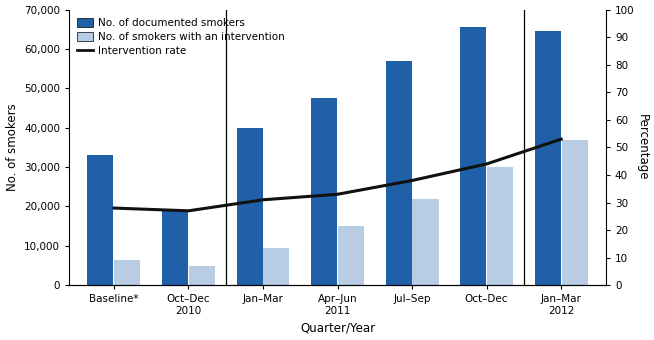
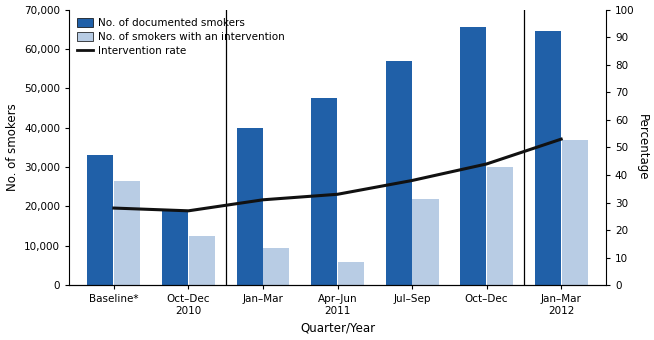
No. of smokers with an intervention/Baseline*: 6,500 -> 26,500
No. of smokers with an intervention/Oct–Dec 2010: 5,000 -> 12,500
No. of smokers with an intervention/Apr–Jun 2011: 15,000 -> 6,000
